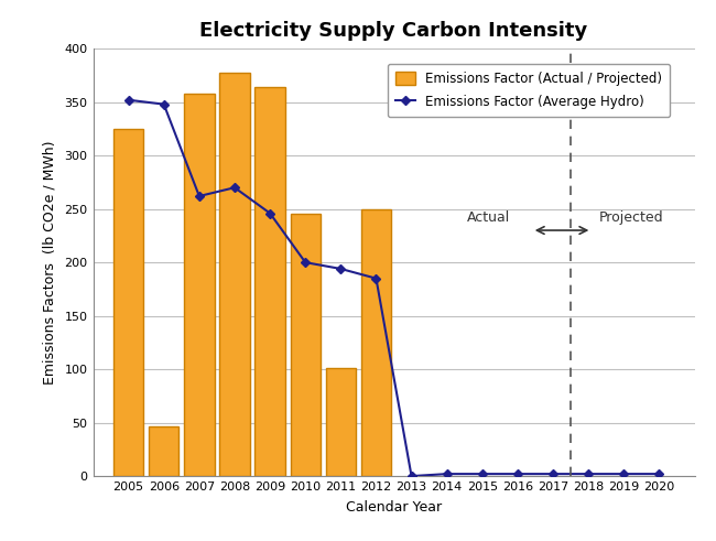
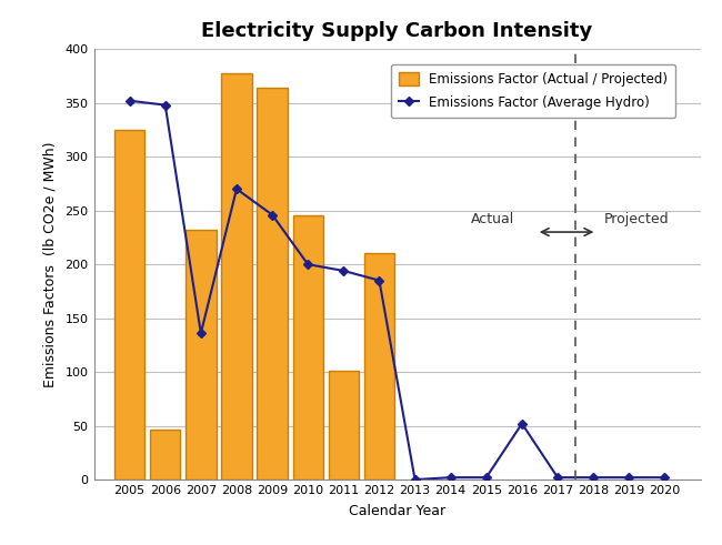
Emissions Factor (Actual / Projected)/2007: 358 -> 232
Emissions Factor (Average Hydro)/2007: 262 -> 136
Emissions Factor (Actual / Projected)/2012: 250 -> 210
Emissions Factor (Average Hydro)/2016: 2 -> 52
